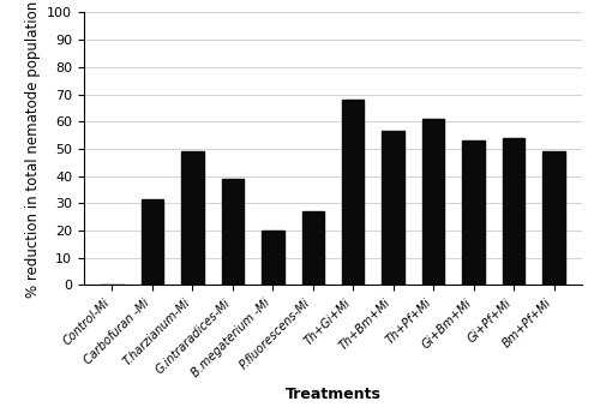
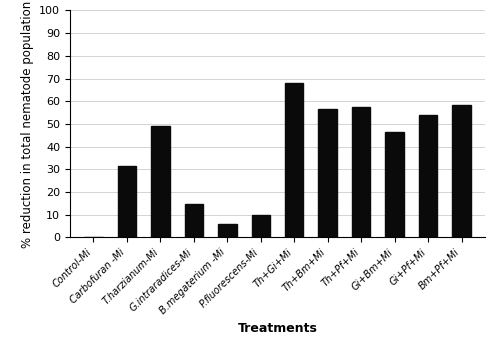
G.intraradices-Mi: 39.0 -> 14.5
B.megaterium -Mi: 20.0 -> 6.0
P.fluorescens-Mi: 27.0 -> 10.0
Th+Pf+Mi: 61.0 -> 57.5
Gi+Bm+Mi: 53.0 -> 46.5
Bm+Pf+Mi: 49.0 -> 58.5
